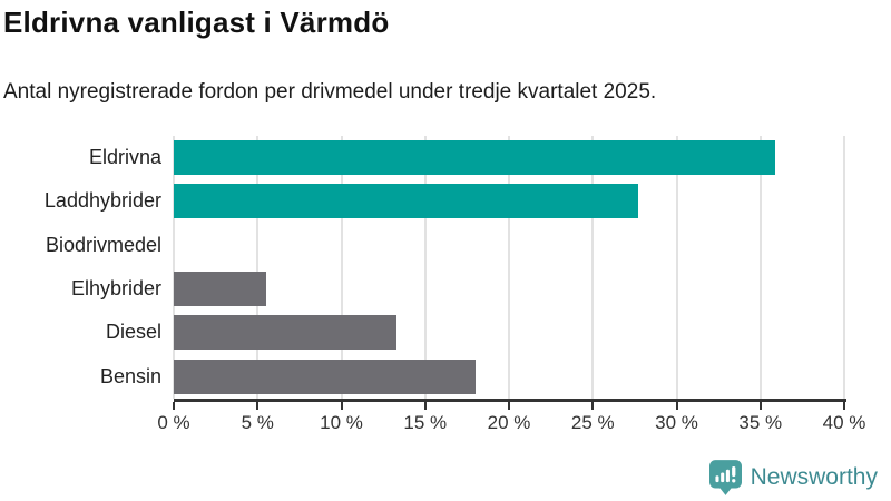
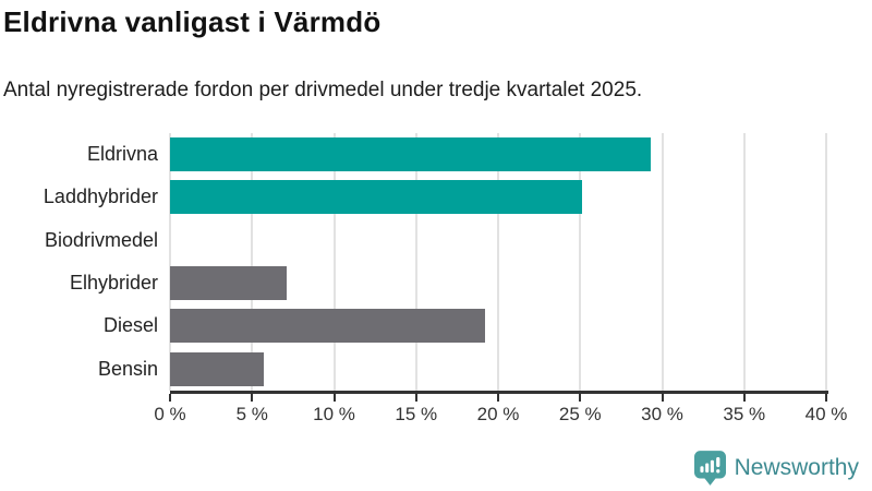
Eldrivna: 35.9% -> 29.3%
Laddhybrider: 27.7% -> 25.1%
Elhybrider: 5.5% -> 7.1%
Diesel: 13.3% -> 19.2%
Bensin: 18.0% -> 5.7%
